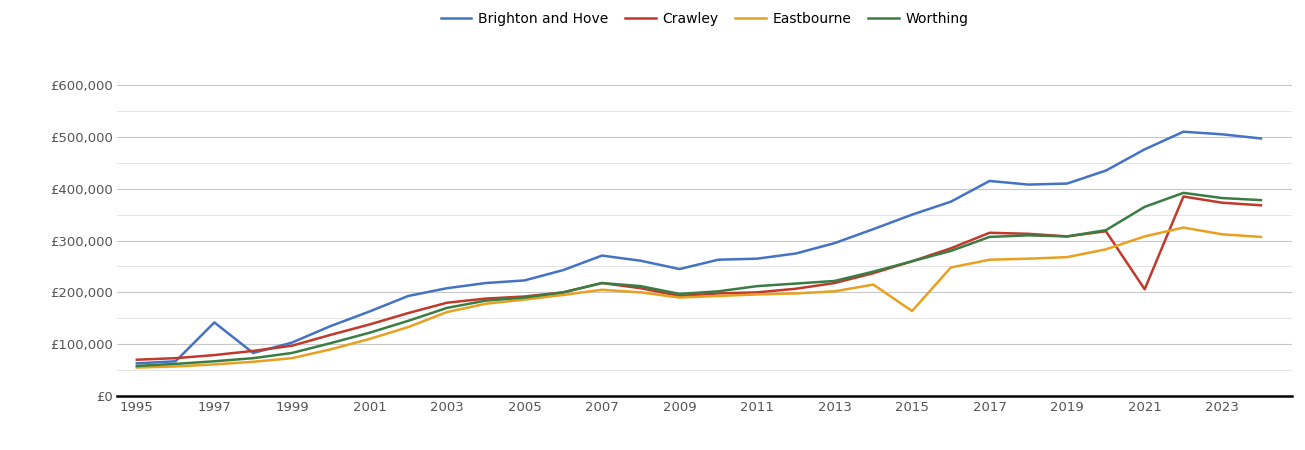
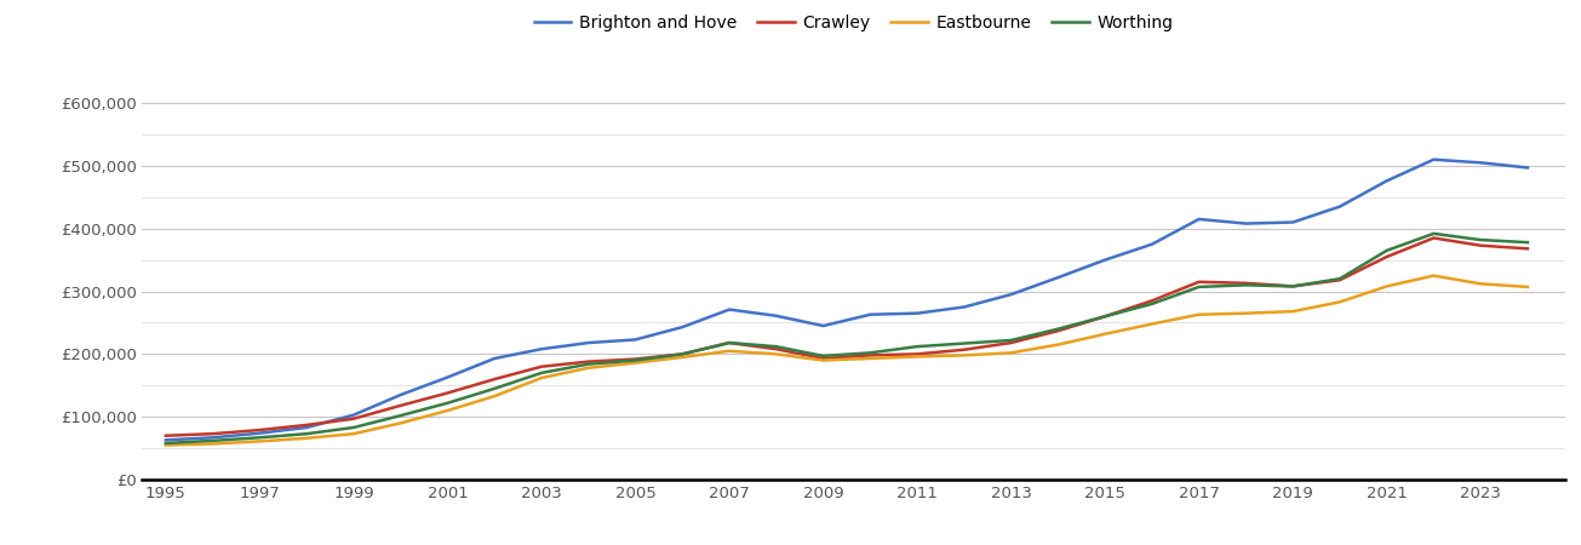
Brighton and Hove/1997: £142,000 -> £74,000
Eastbourne/2015: £164,000 -> £232,000
Crawley/2021: £206,000 -> £355,000
